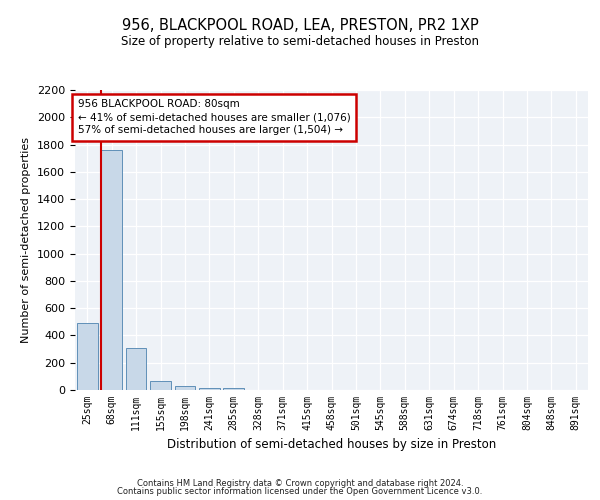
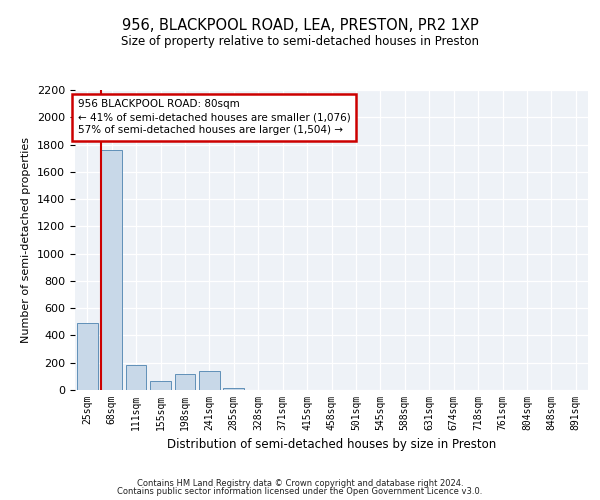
111sqm: 310 -> 180
198sqm: 30 -> 120
241sqm: 20 -> 140
